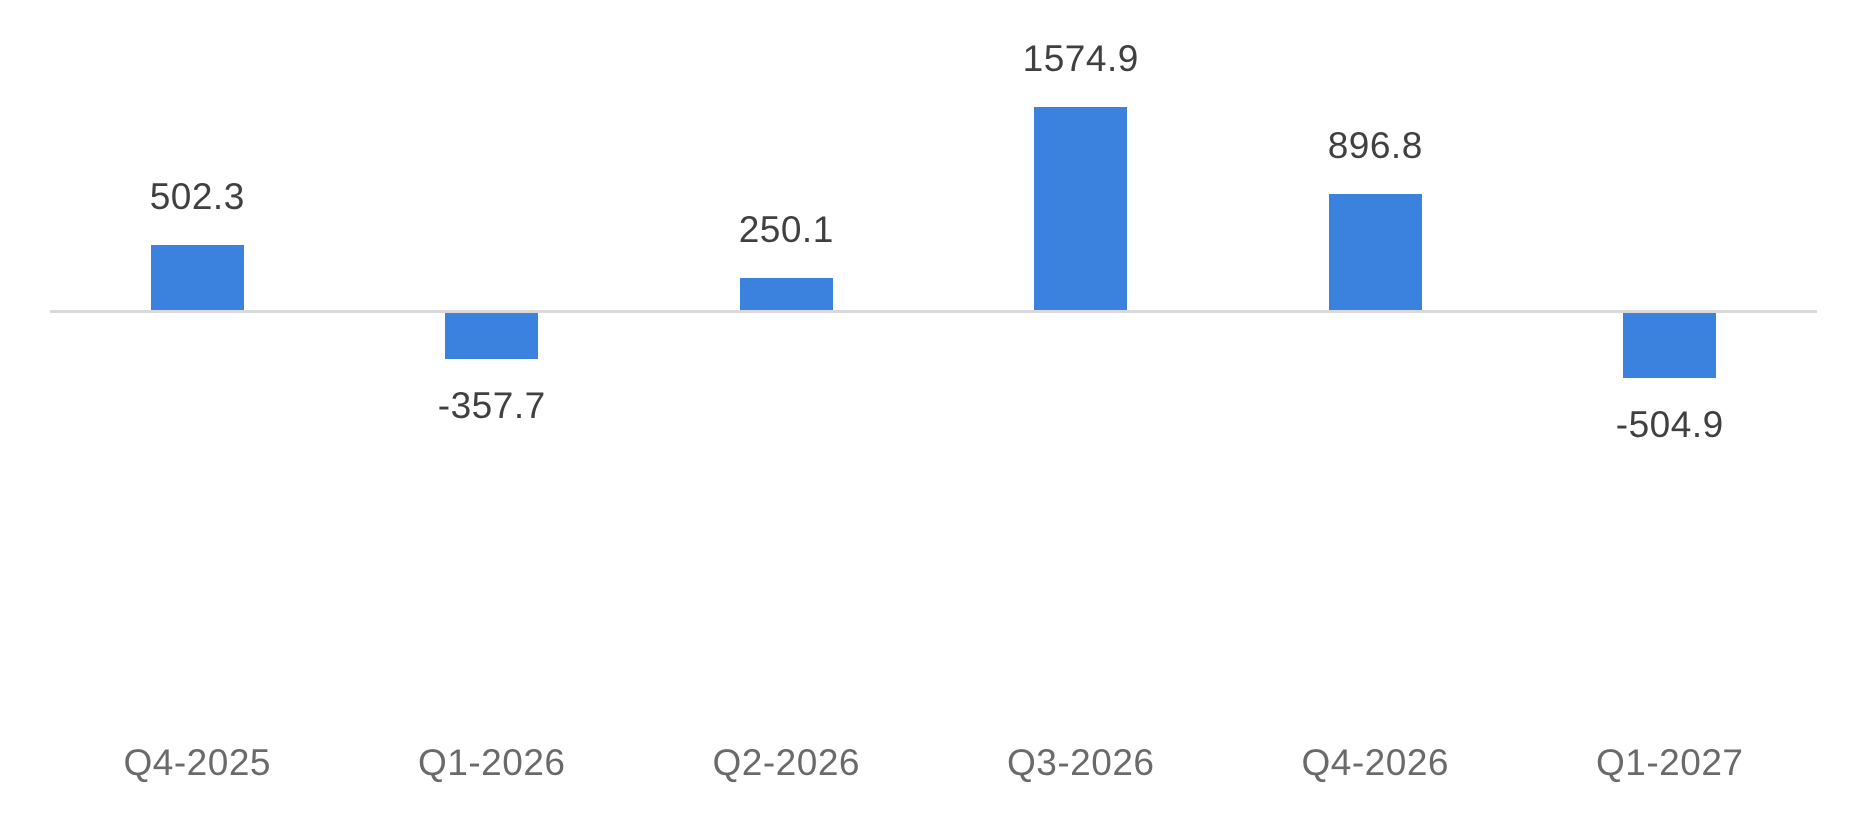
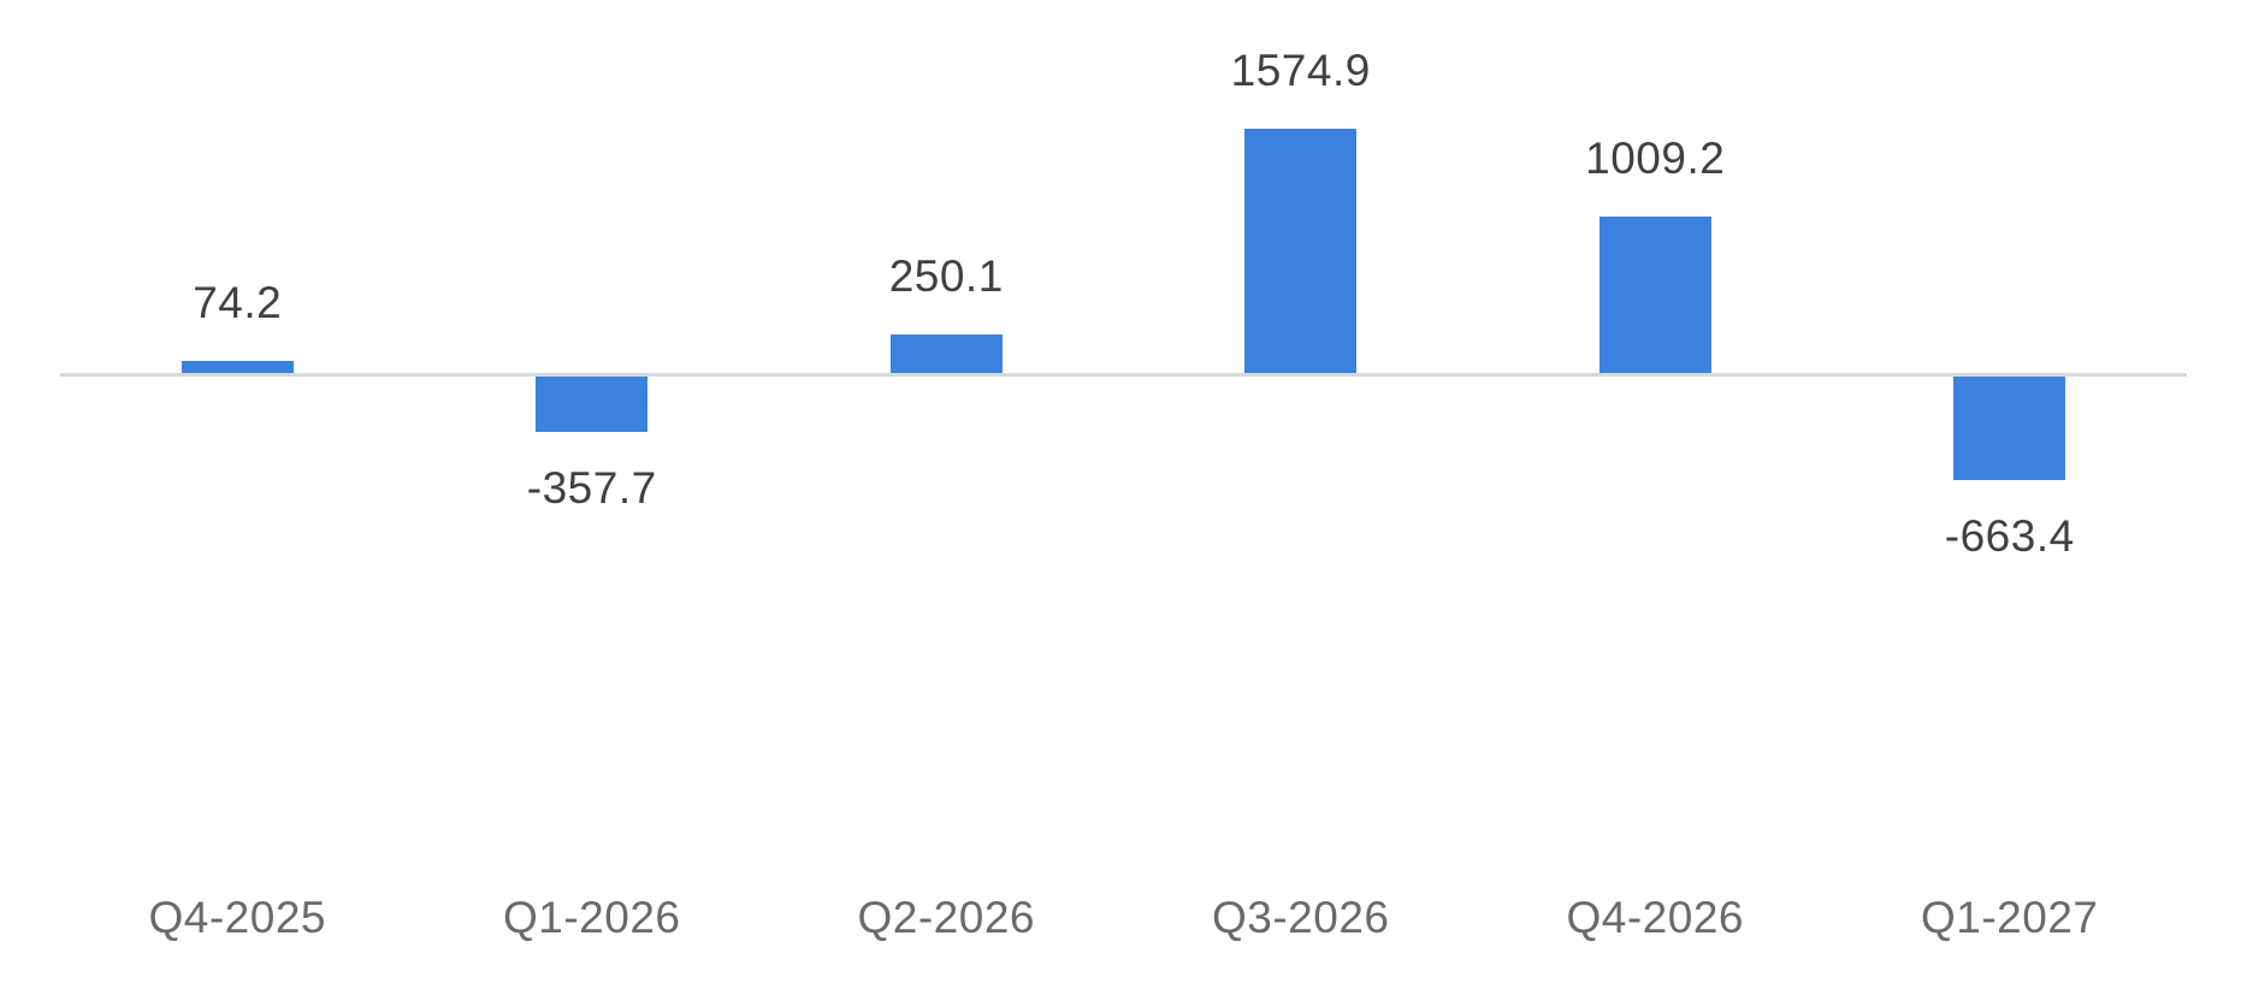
Q4-2025: 502.3 -> 74.2
Q4-2026: 896.8 -> 1009.2
Q1-2027: -504.9 -> -663.4
